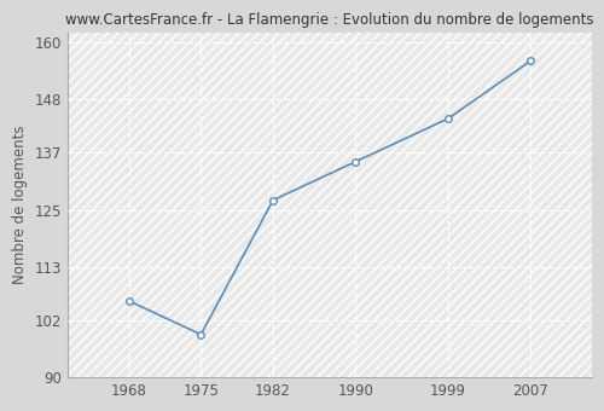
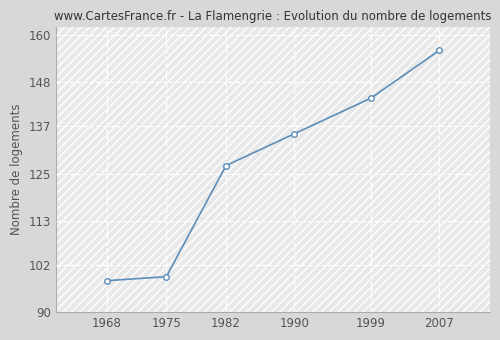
1968: 106 -> 98
